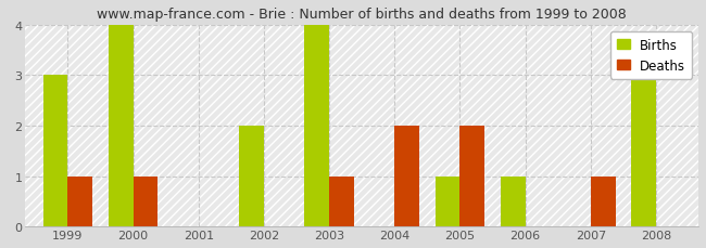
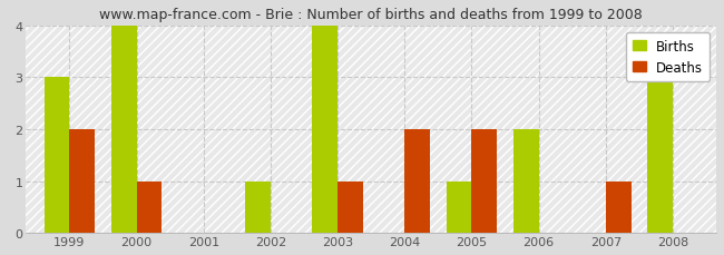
Deaths/1999: 1 -> 2
Births/2002: 2 -> 1
Births/2006: 1 -> 2
